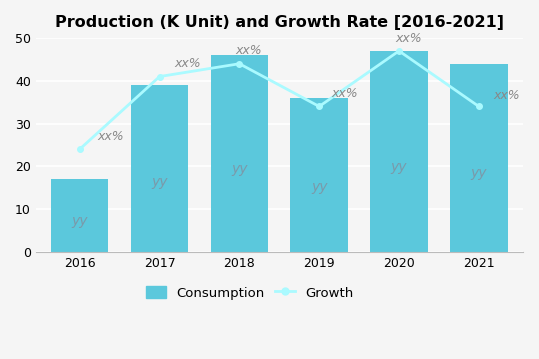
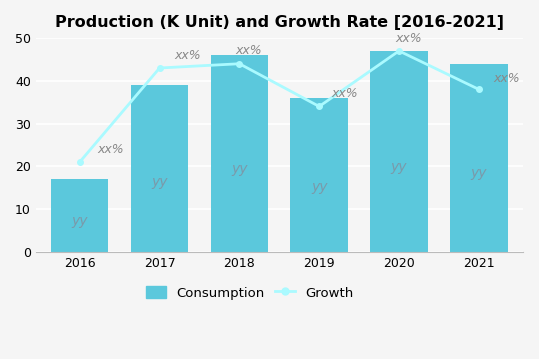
Growth/2016: 24 -> 21
Growth/2017: 41 -> 43
Growth/2021: 34 -> 38
